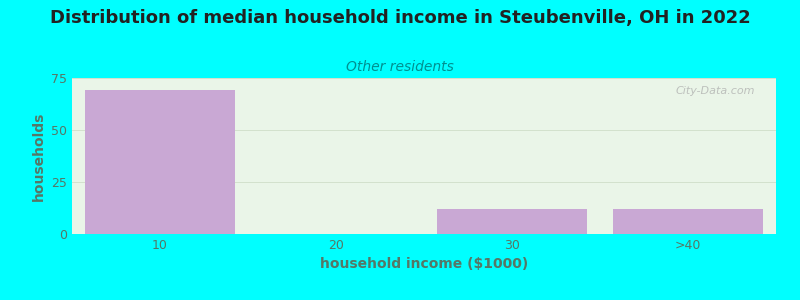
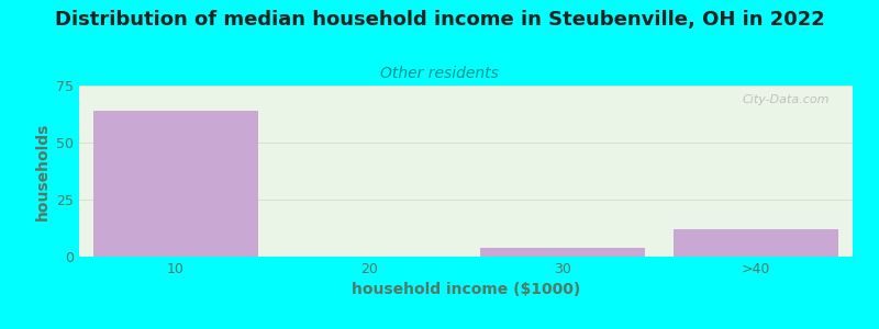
10: 69 -> 64
30: 12 -> 4
